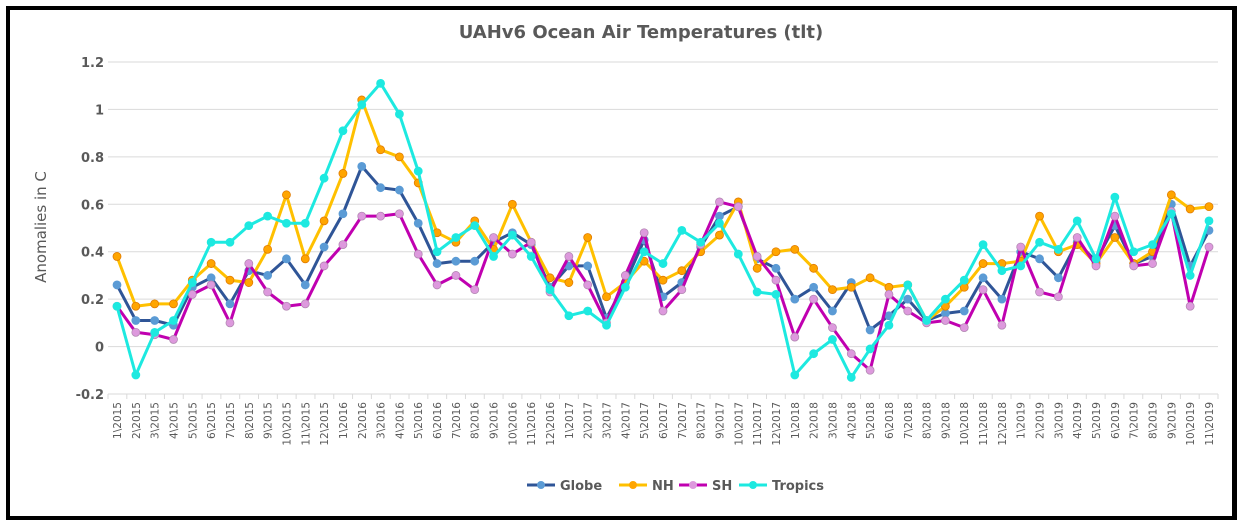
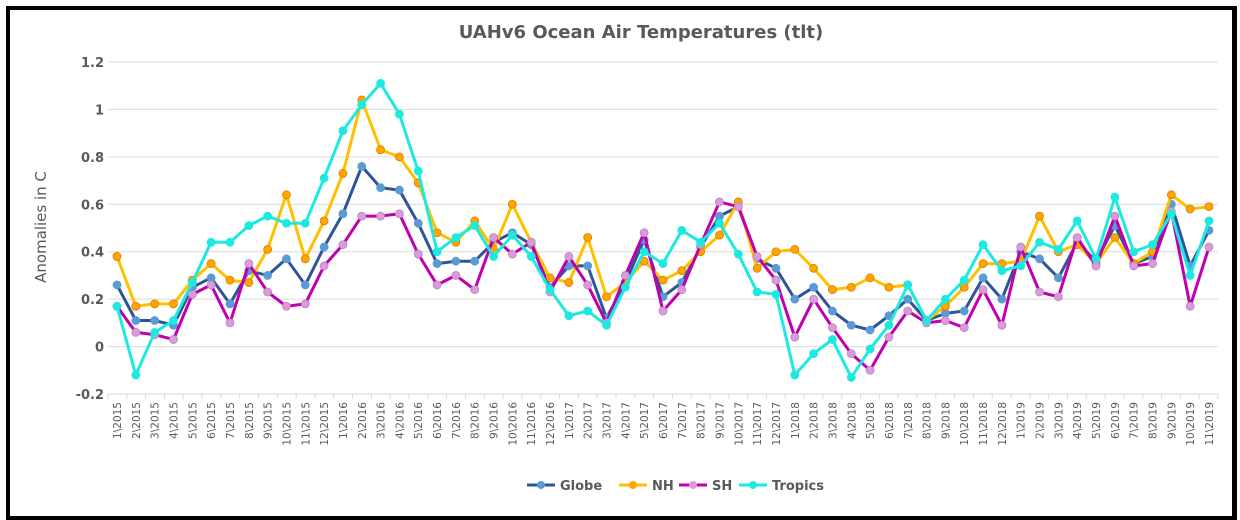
Globe/4\2018: 0.27 -> 0.09
SH/6\2018: 0.22 -> 0.04
